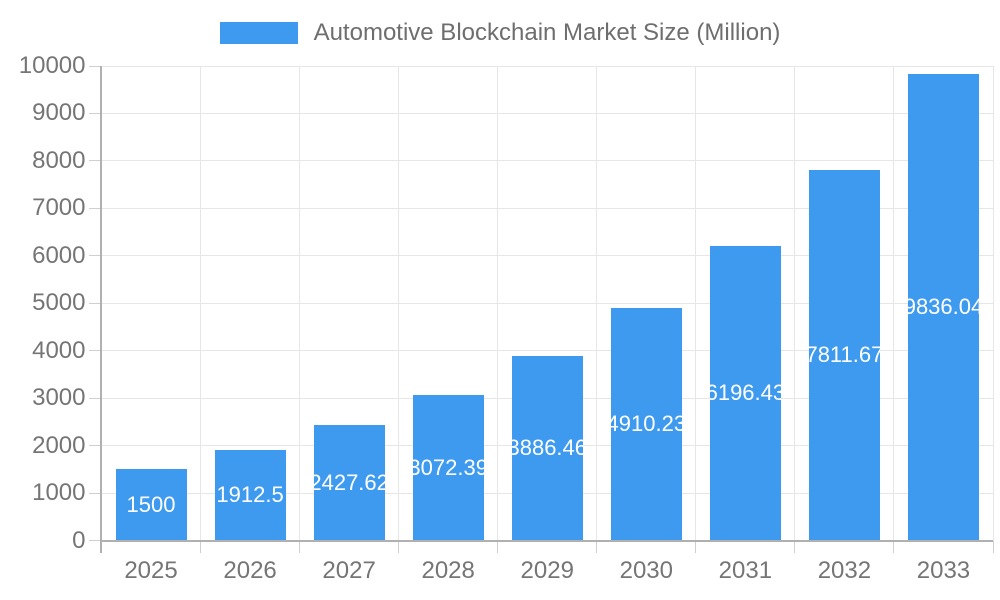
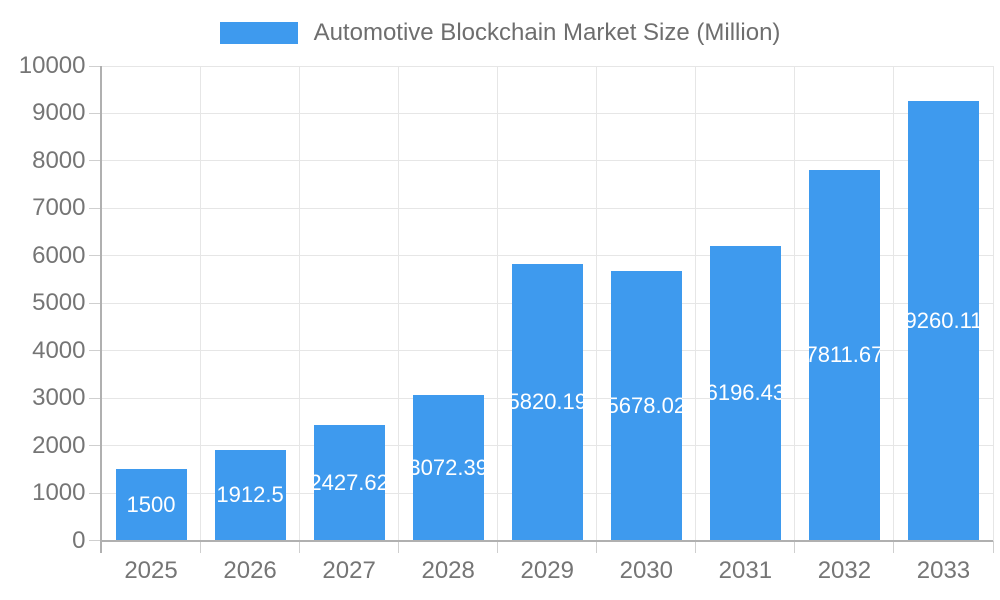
2029: 3886.46 -> 5820.19
2030: 4910.23 -> 5678.02
2033: 9836.04 -> 9260.11
